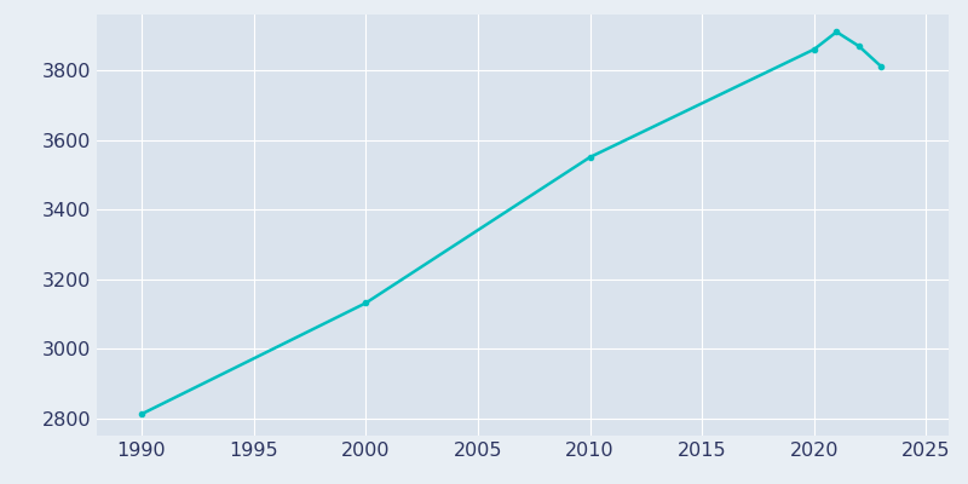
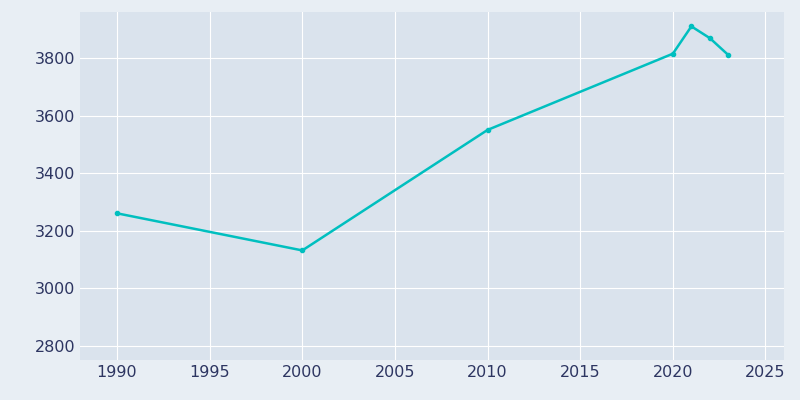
1990: 2812 -> 3260
2020: 3860 -> 3815
